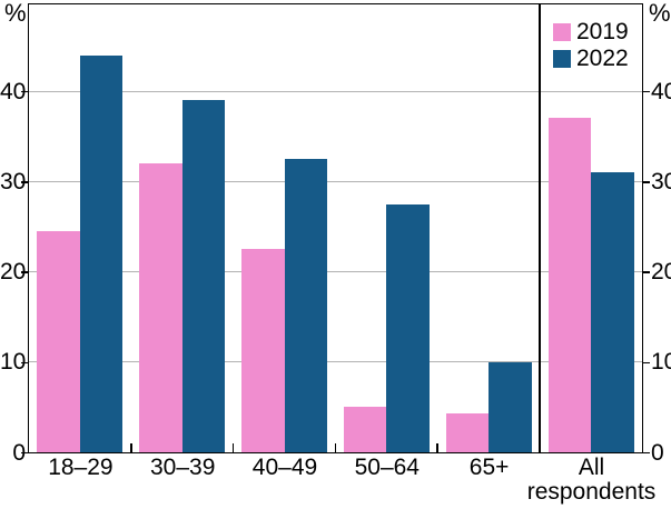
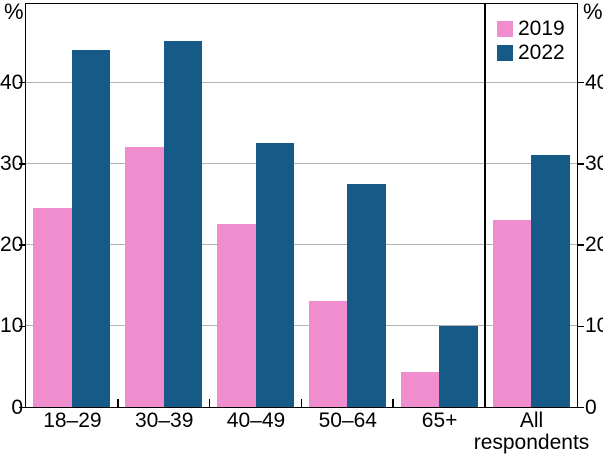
2022/30–39: 39 -> 45
2019/50–64: 5 -> 13
2019/All respondents: 37 -> 23
